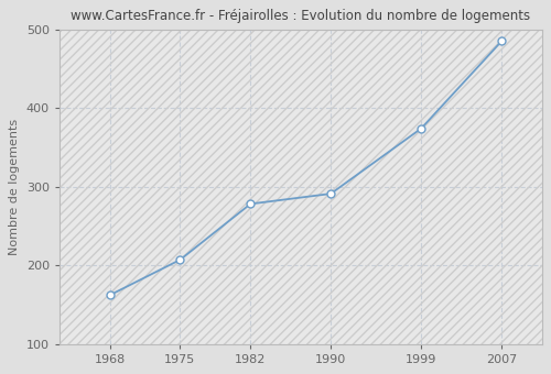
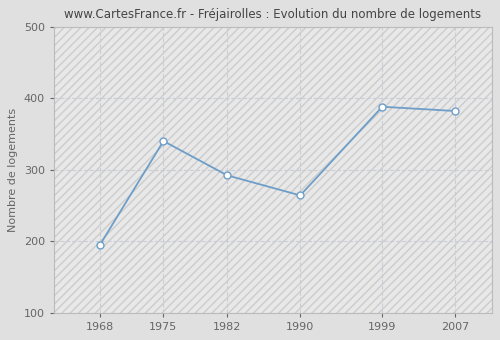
1968: 162 -> 194
1975: 207 -> 340
1982: 278 -> 292
1990: 291 -> 264
1999: 374 -> 388
2007: 485 -> 382
